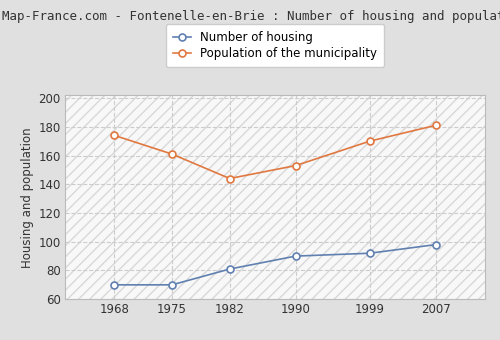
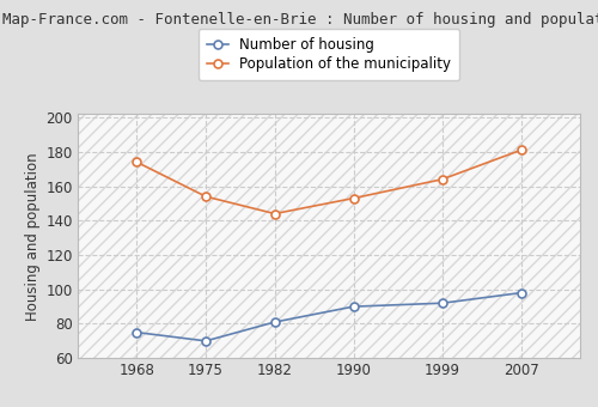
Number of housing/1968: 70 -> 75
Population of the municipality/1975: 161 -> 154
Population of the municipality/1999: 170 -> 164
